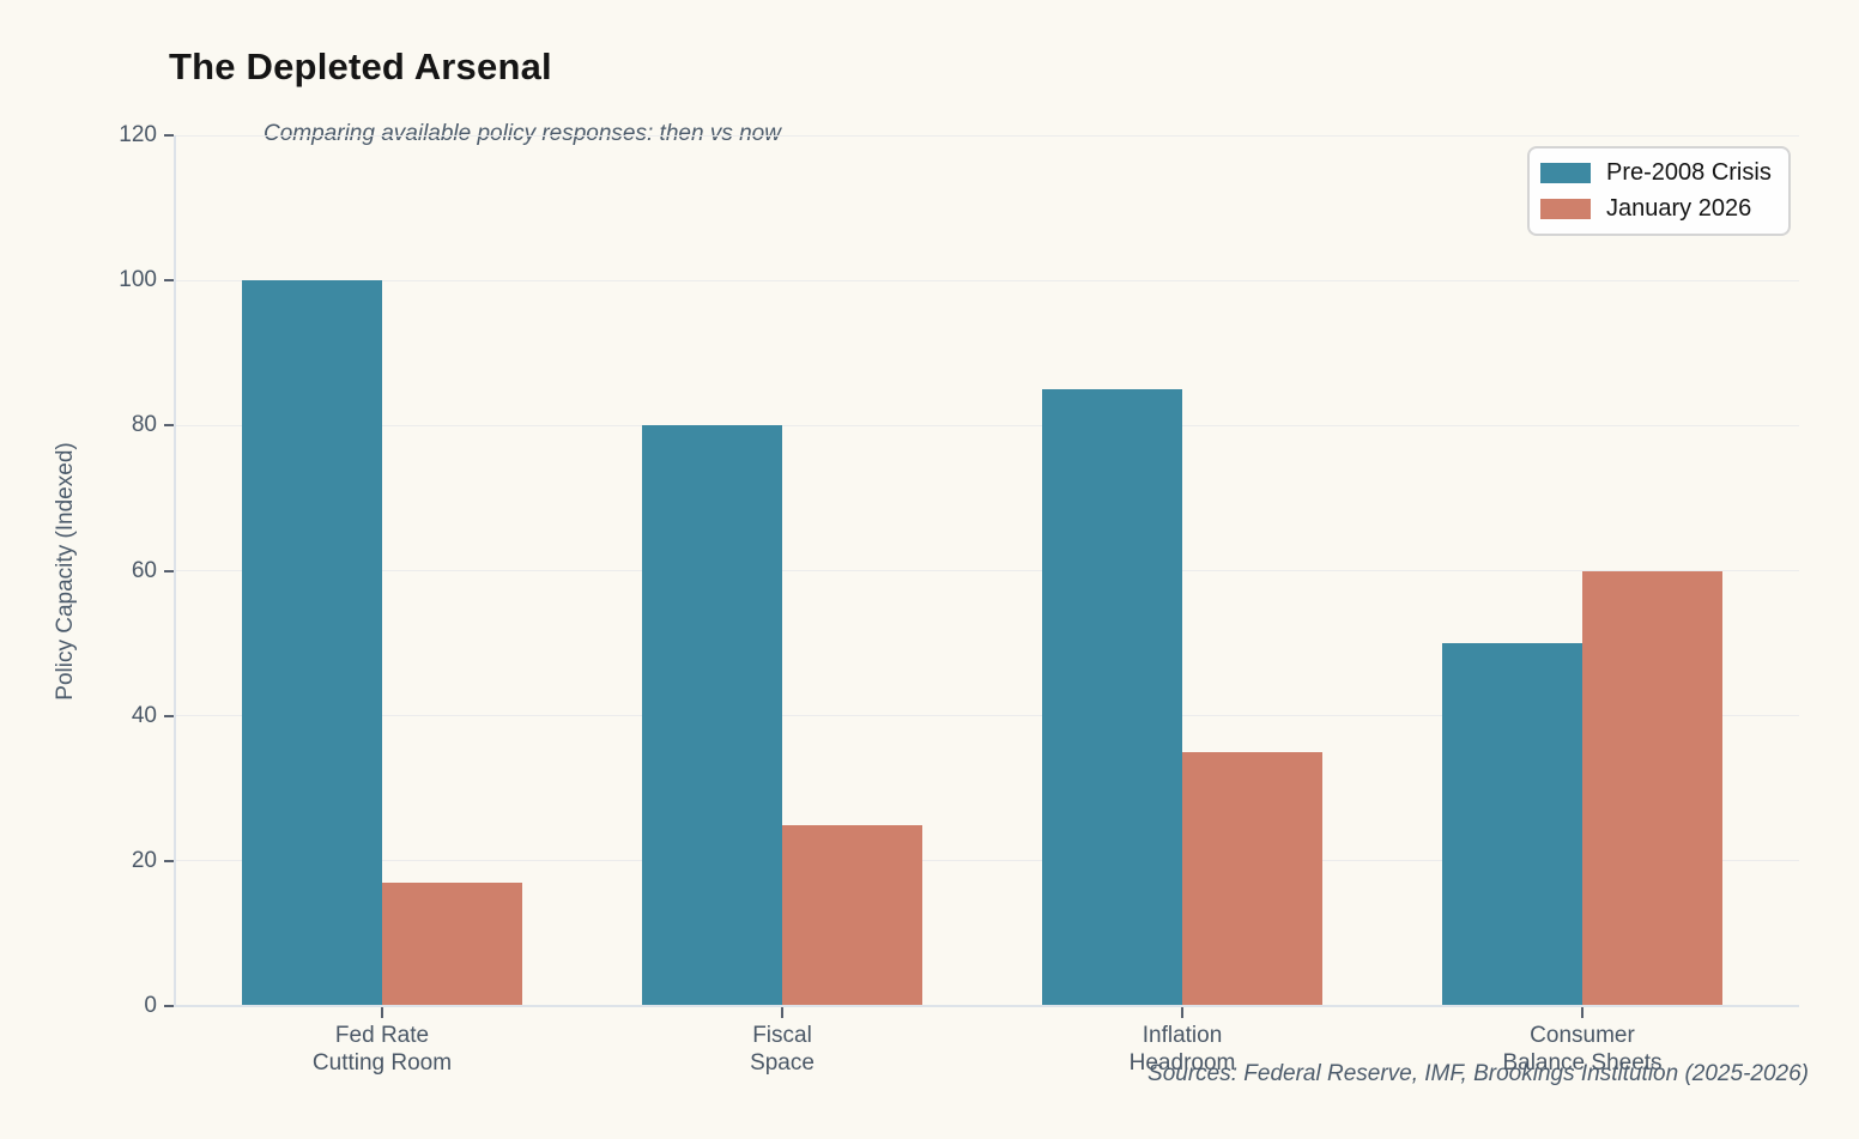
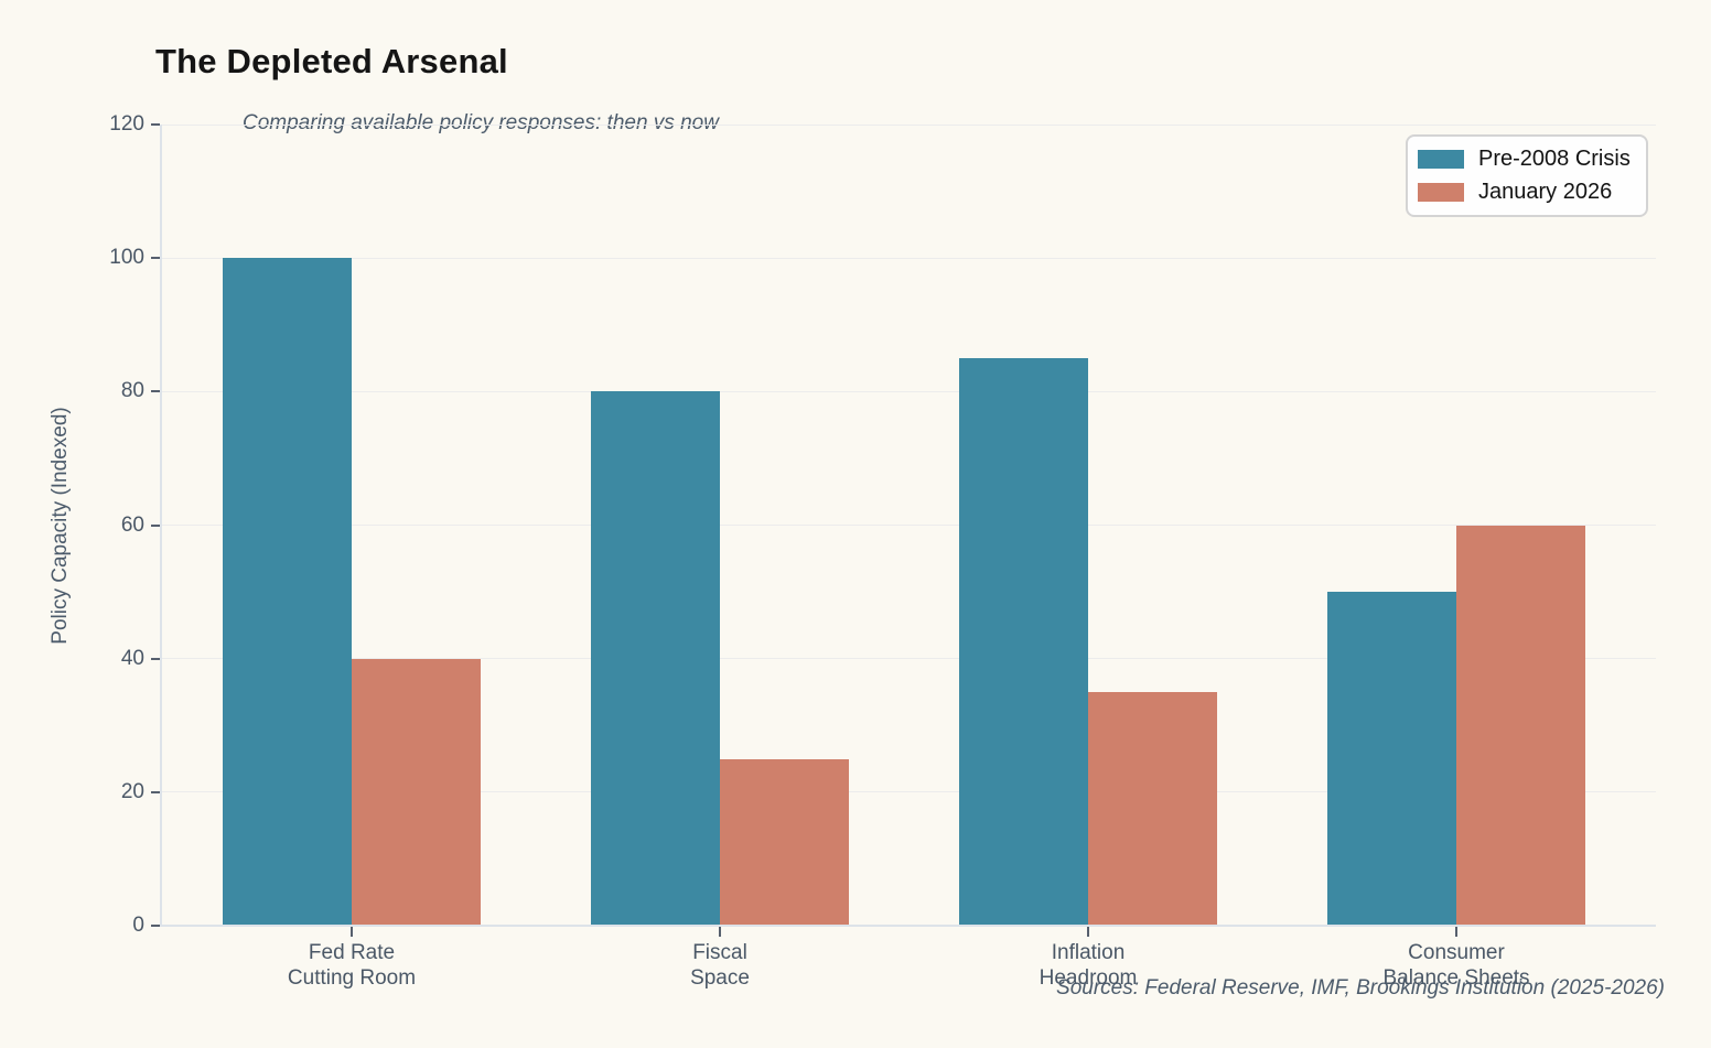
January 2026/Fed Rate Cutting Room: 17 -> 40
